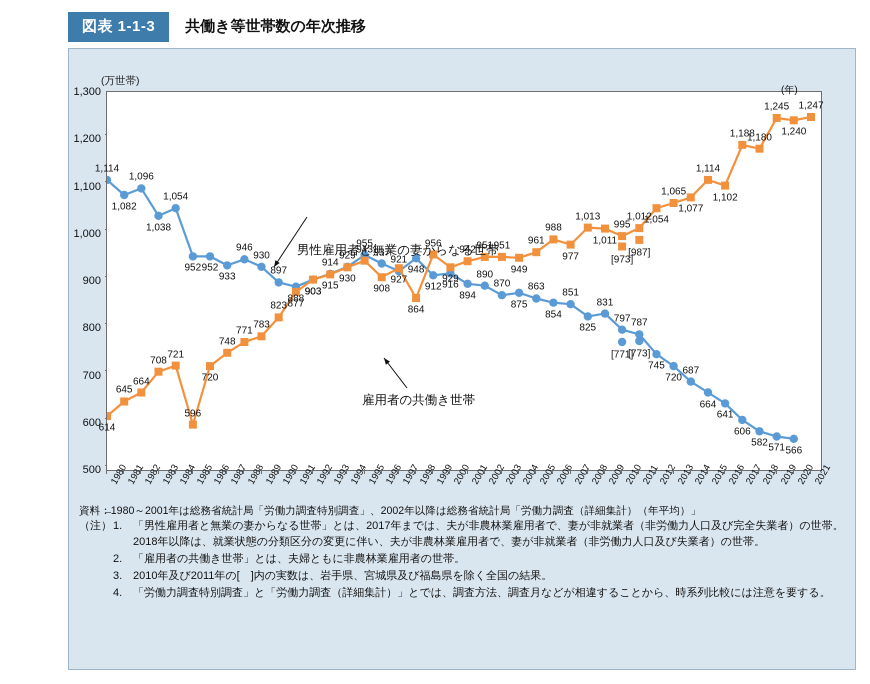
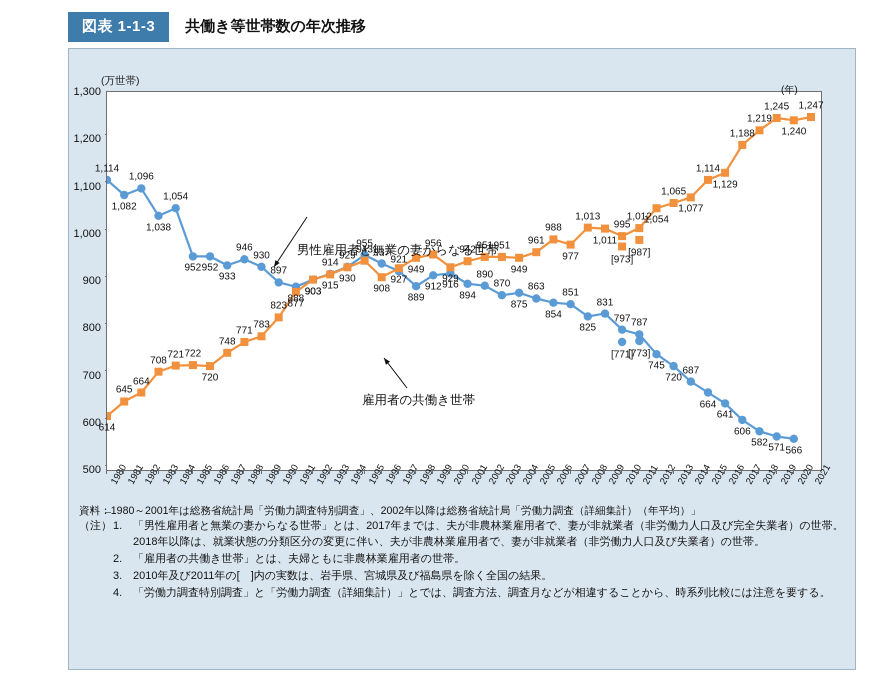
雇用者の共働き世帯/1985: 596 -> 722
男性雇用者と無業の妻からなる世帯/1998: 948 -> 889
雇用者の共働き世帯/1998: 864 -> 949
雇用者の共働き世帯/2016: 1,102 -> 1,129
雇用者の共働き世帯/2018: 1,180 -> 1,219
